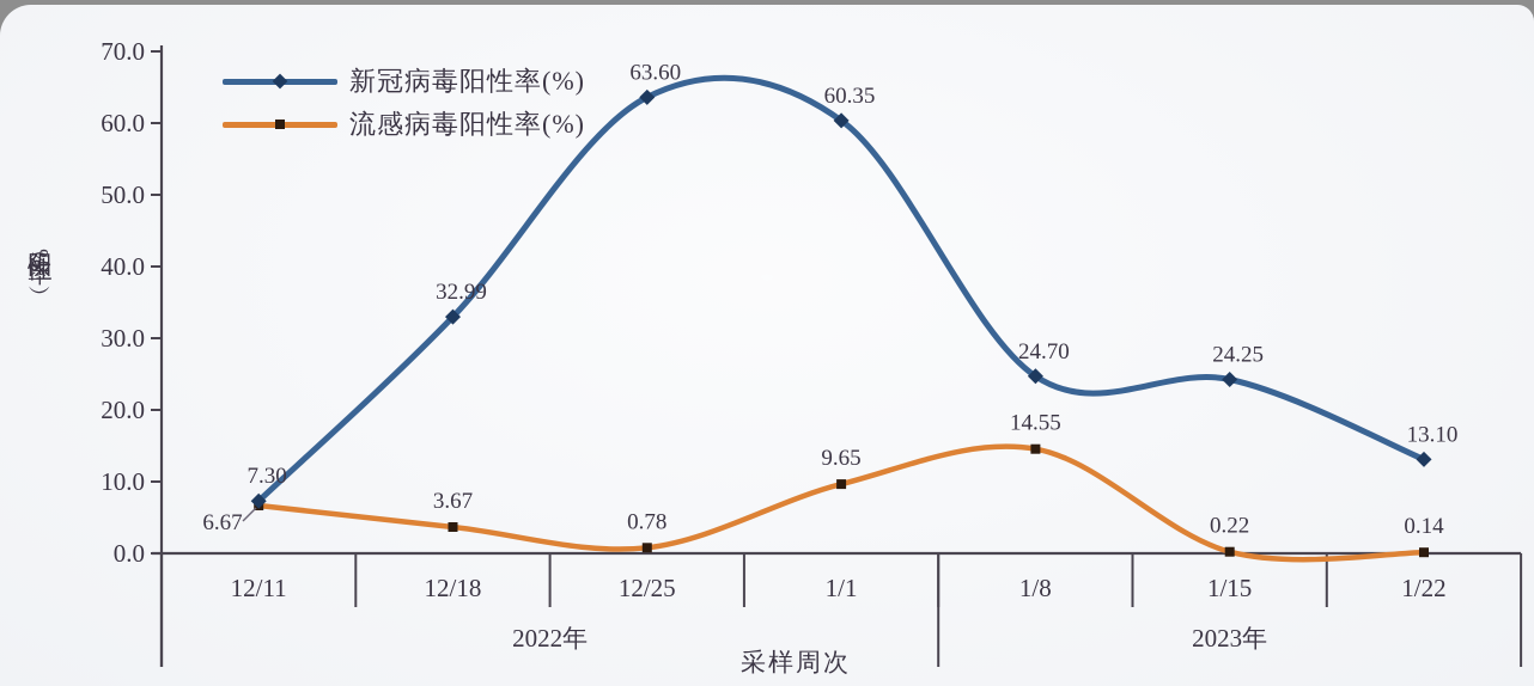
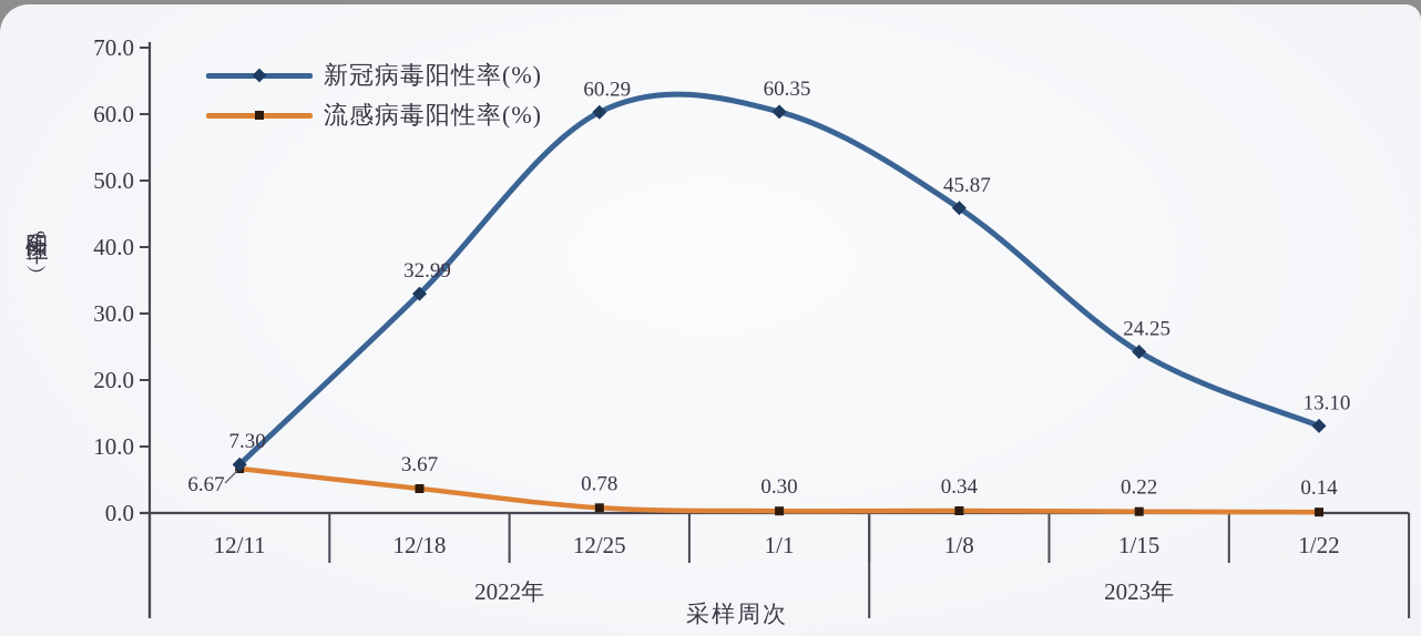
新冠病毒阳性率(%)/12/25: 63.60 -> 60.29
流感病毒阳性率(%)/1/1: 9.65 -> 0.30
新冠病毒阳性率(%)/1/8: 24.70 -> 45.87
流感病毒阳性率(%)/1/8: 14.55 -> 0.34
